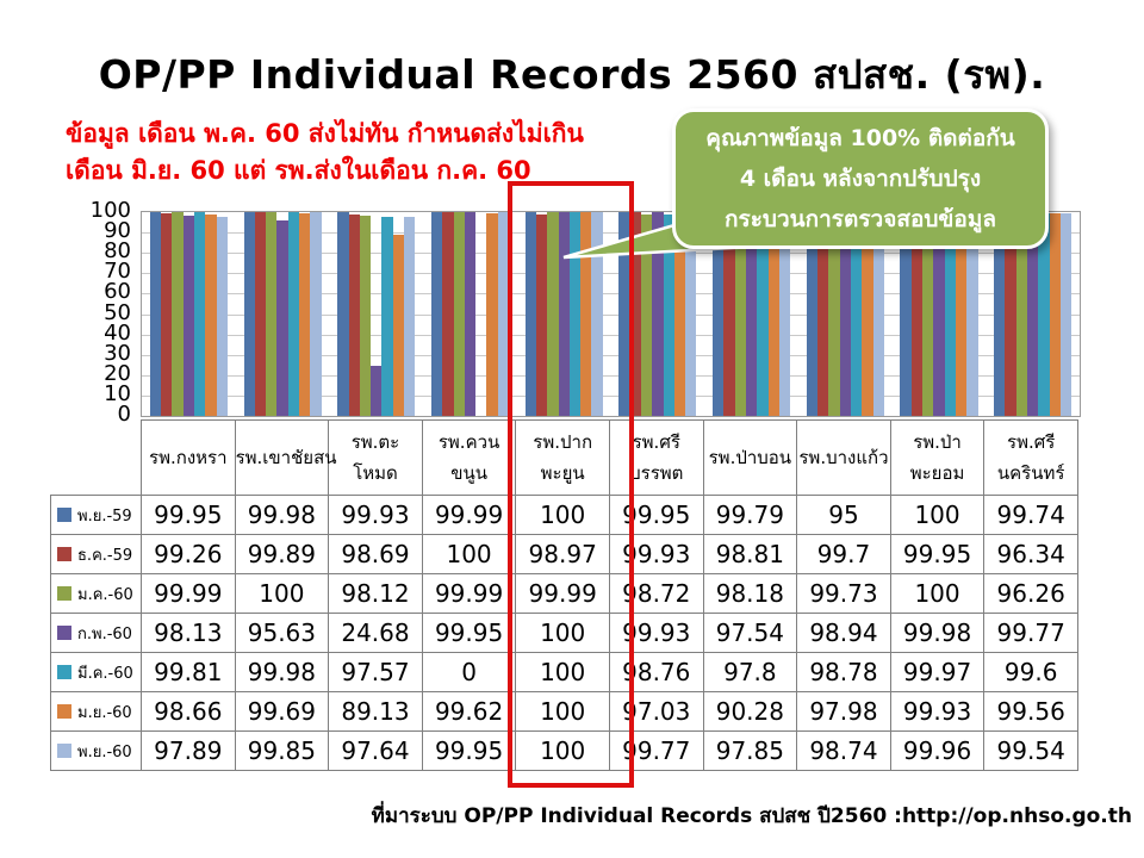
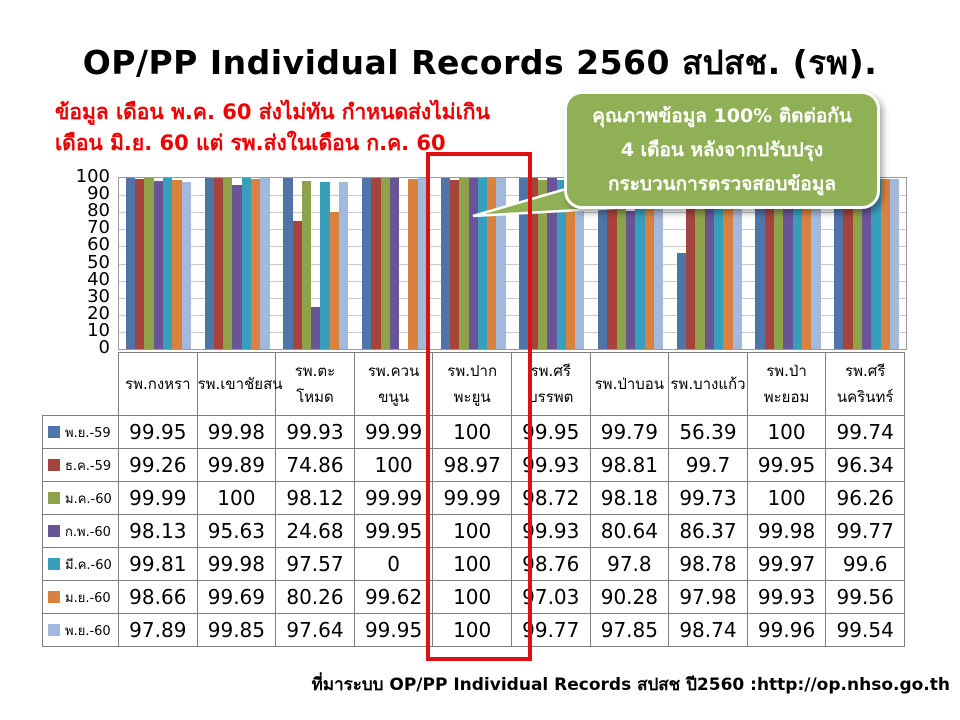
ธ.ค.-59/รพ.ตะโหมด: 98.69 -> 74.86
ม.ย.-60/รพ.ตะโหมด: 89.13 -> 80.26
ก.พ.-60/รพ.ป่าบอน: 97.54 -> 80.64
พ.ย.-59/รพ.บางแก้ว: 95 -> 56.39
ก.พ.-60/รพ.บางแก้ว: 98.94 -> 86.37
